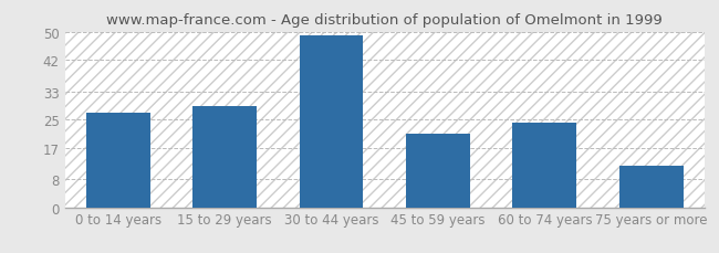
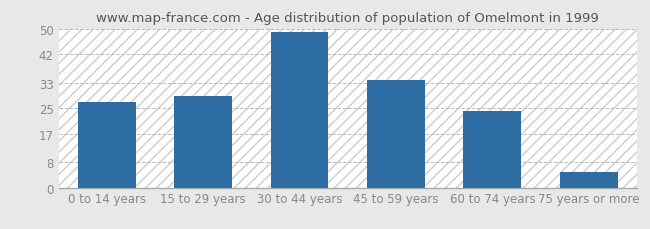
45 to 59 years: 21 -> 34
75 years or more: 12 -> 5
